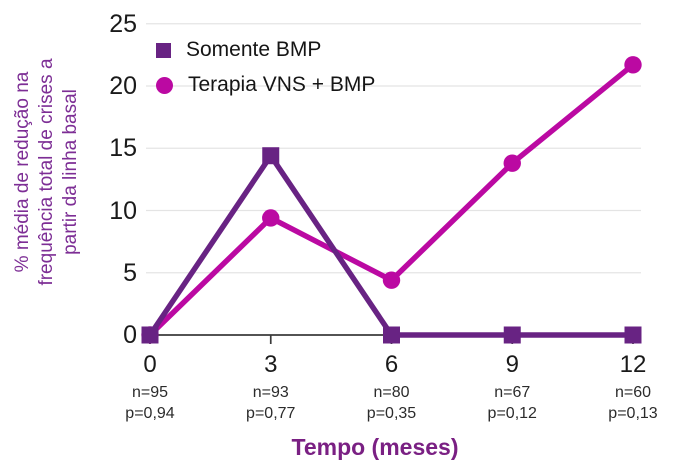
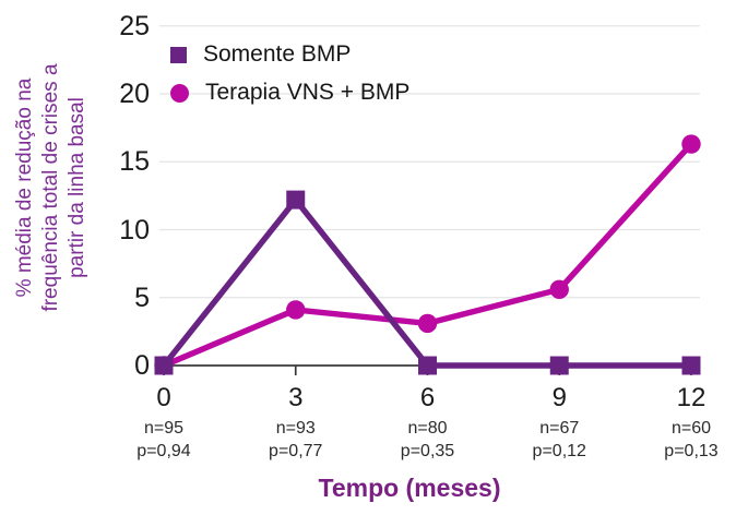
Somente BMP/3: 14.4 -> 12.2
Terapia VNS + BMP/3: 9.4 -> 4.1
Terapia VNS + BMP/6: 4.4 -> 3.1
Terapia VNS + BMP/9: 13.8 -> 5.6
Terapia VNS + BMP/12: 21.7 -> 16.3
